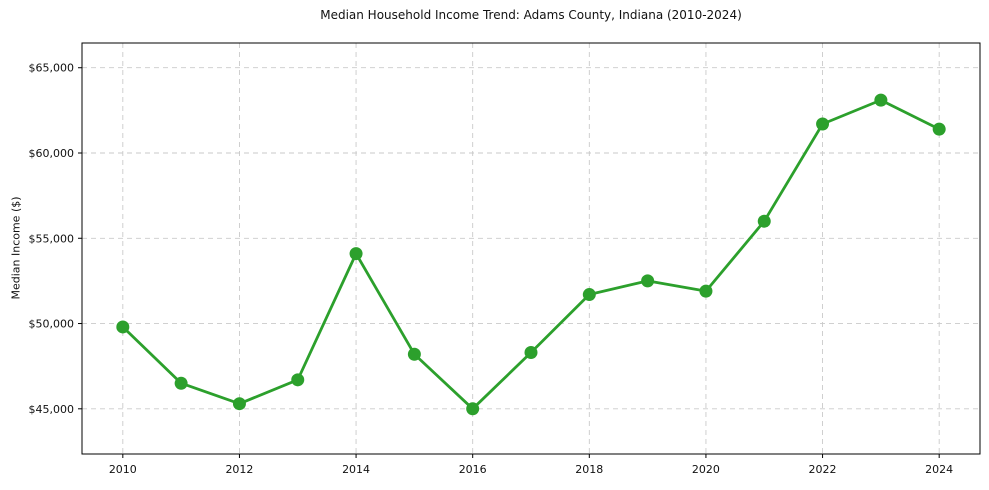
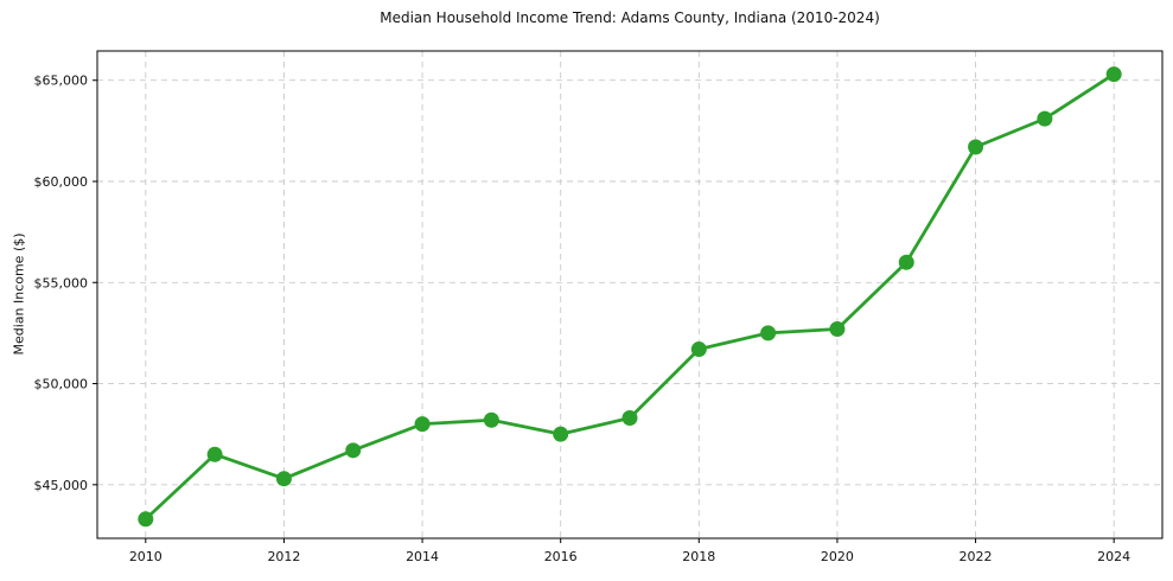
2010: $49800 -> $43300
2014: $54100 -> $48000
2016: $45000 -> $47500
2020: $51900 -> $52700
2024: $61400 -> $65300
